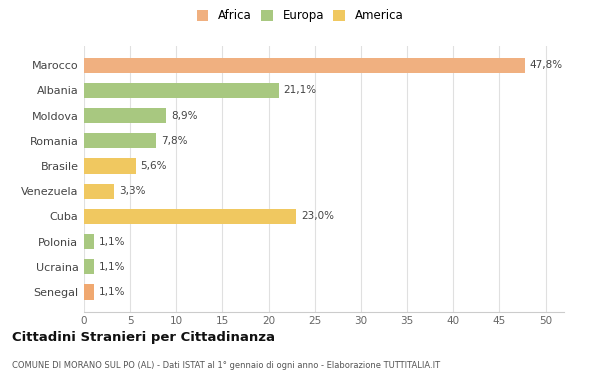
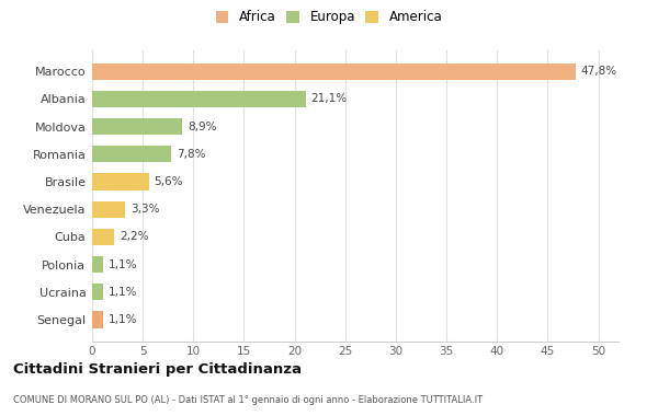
Cuba: 23,0% -> 2,2%
